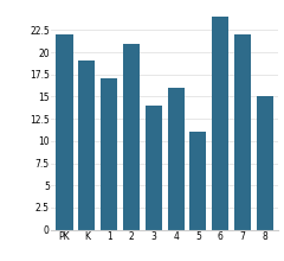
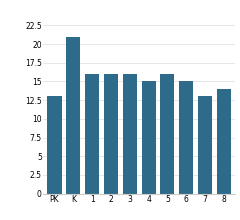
PK: 22 -> 13
K: 19 -> 21
1: 17 -> 16
2: 21 -> 16
3: 14 -> 16
4: 16 -> 15
5: 11 -> 16
6: 24 -> 15
7: 22 -> 13
8: 15 -> 14
